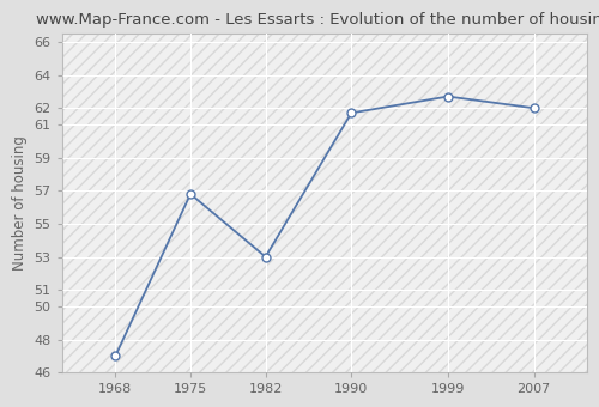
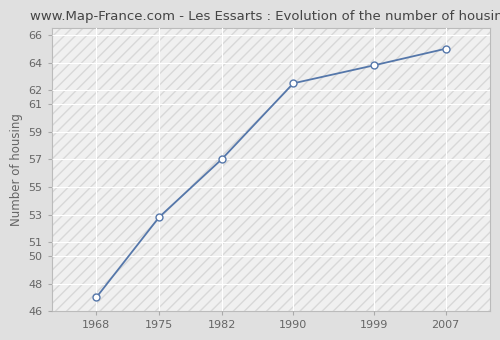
1975: 56.8 -> 52.8
1982: 53.0 -> 57.0
1990: 61.7 -> 62.5
1999: 62.7 -> 63.8
2007: 62.0 -> 65.0
